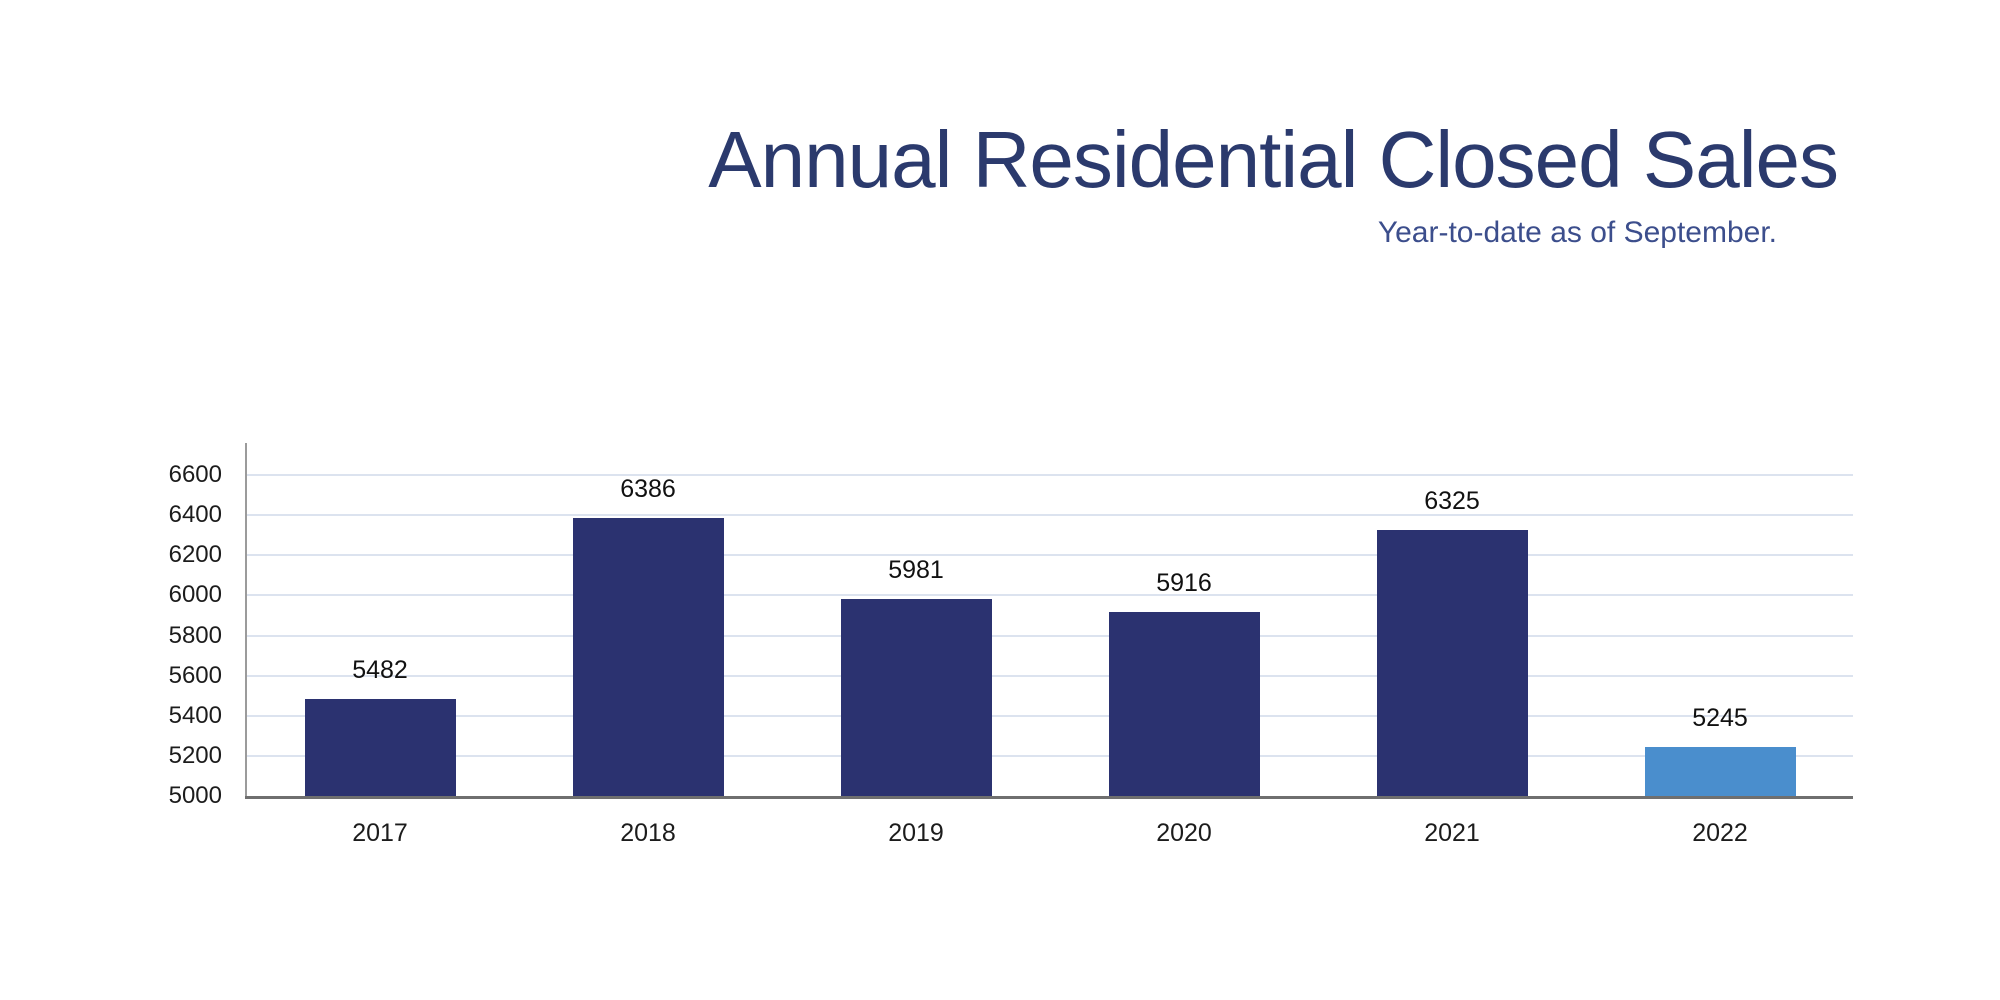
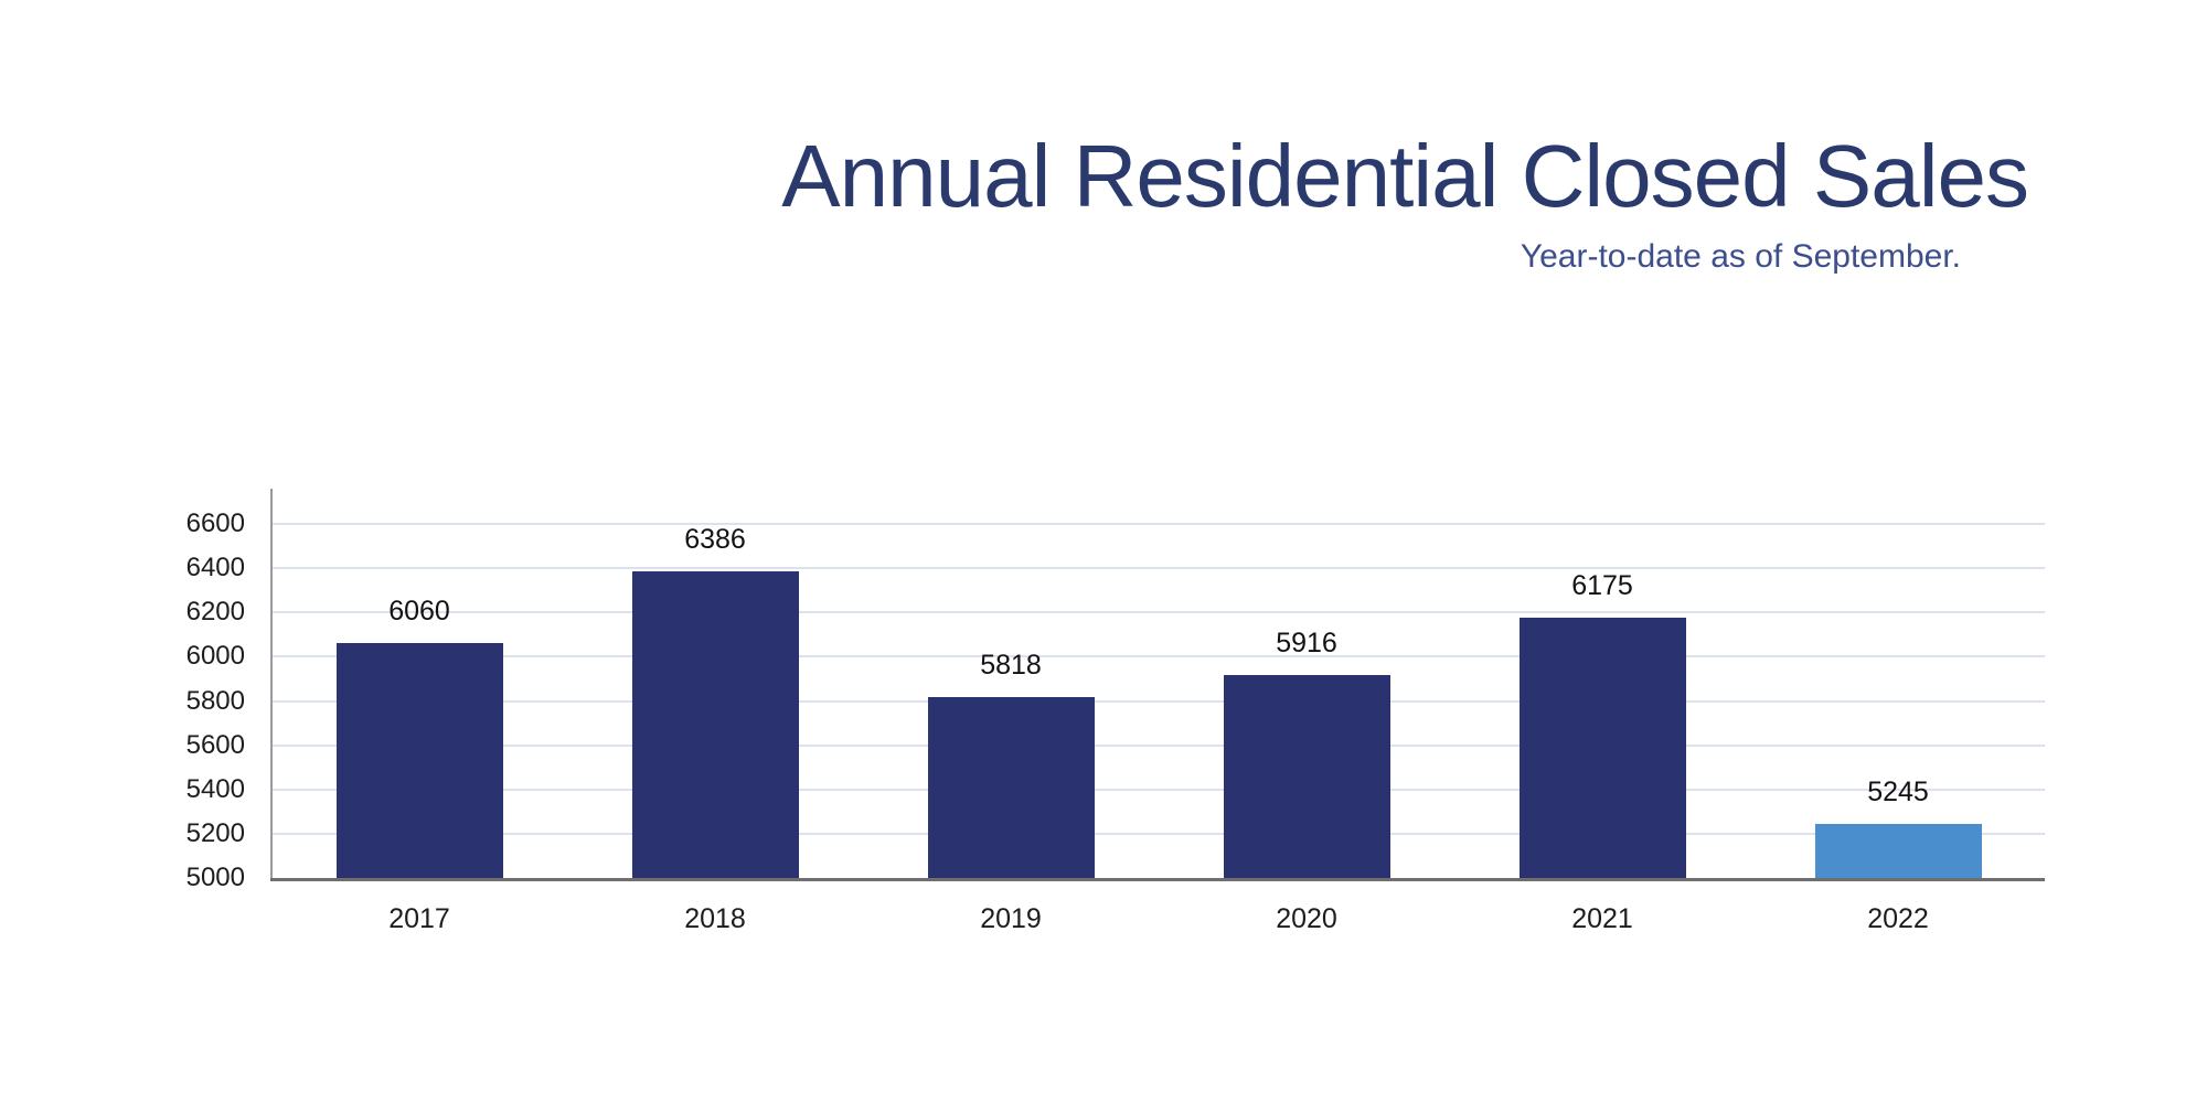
2017: 5482 -> 6060
2019: 5981 -> 5818
2021: 6325 -> 6175
